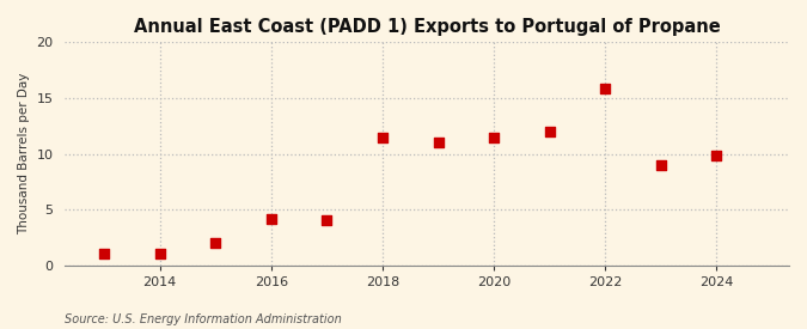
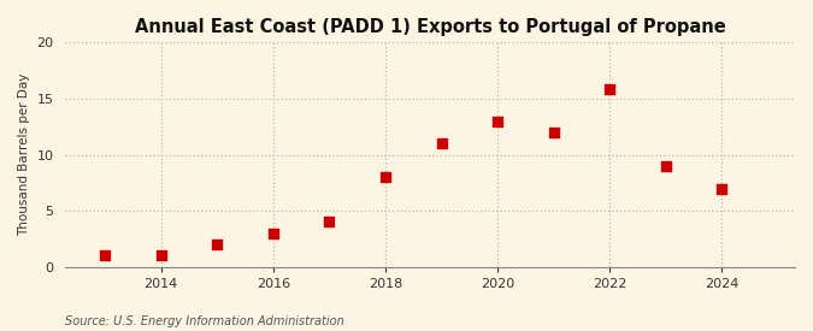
2016: 4.2 -> 3.0
2018: 11.4 -> 8.0
2020: 11.4 -> 13.0
2024: 9.8 -> 6.9
